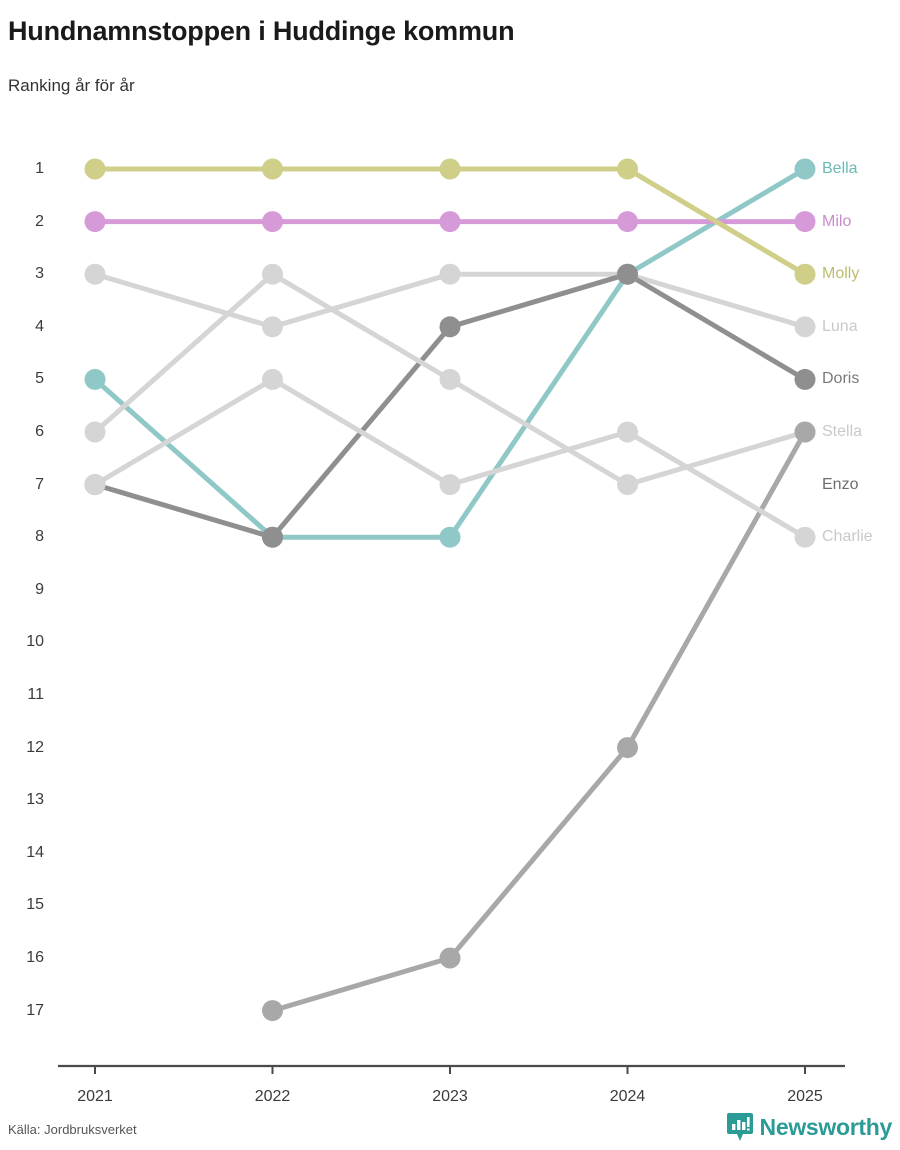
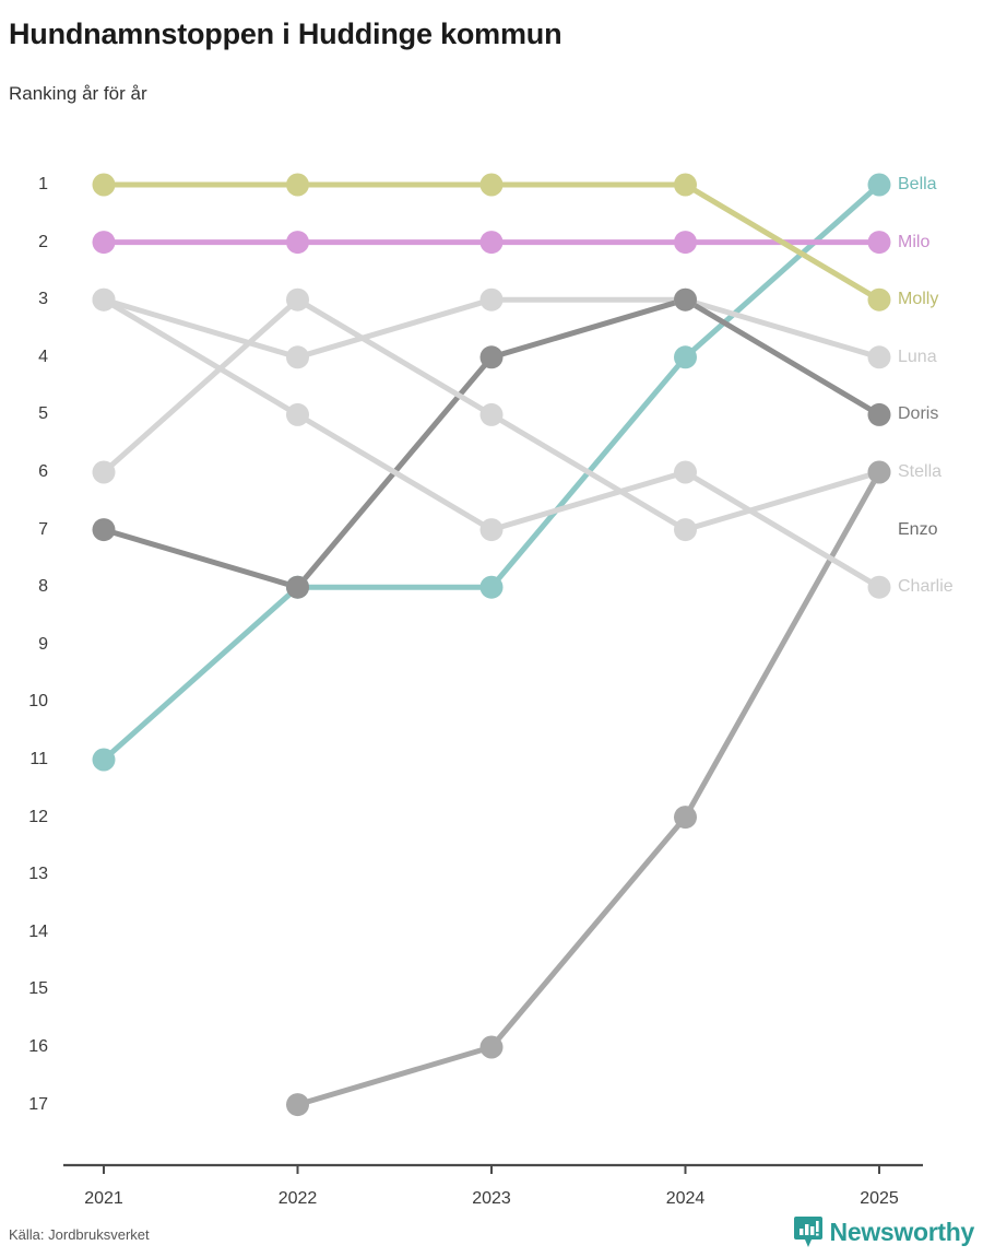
Bella/2021: 5 -> 11
Charlie/2021: 7 -> 3
Bella/2024: 3 -> 4
